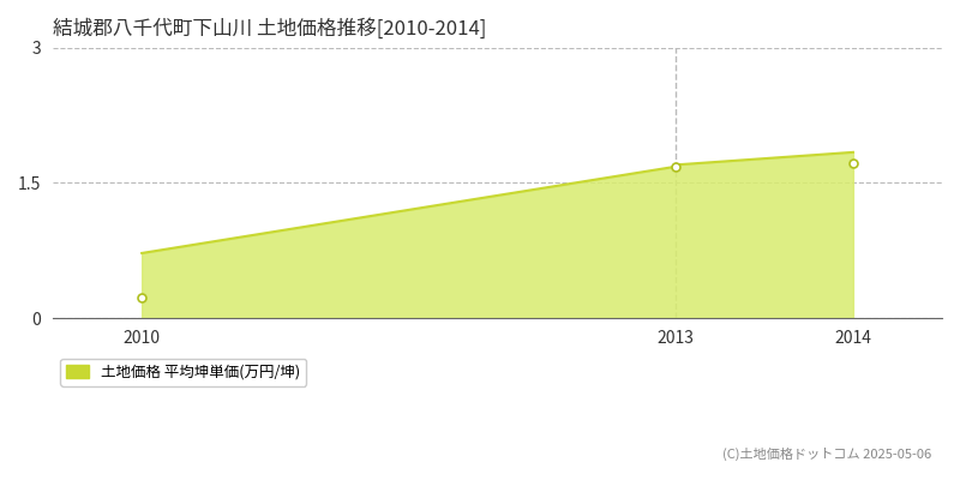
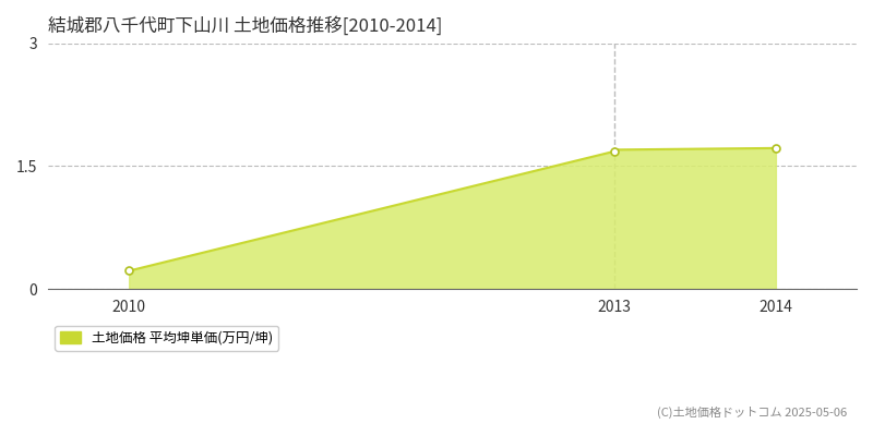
土地価格 平均坤単価(万円/坤)/2010: 0.72 -> 0.22
土地価格 平均坤単価(万円/坤)/2014: 1.84 -> 1.72
